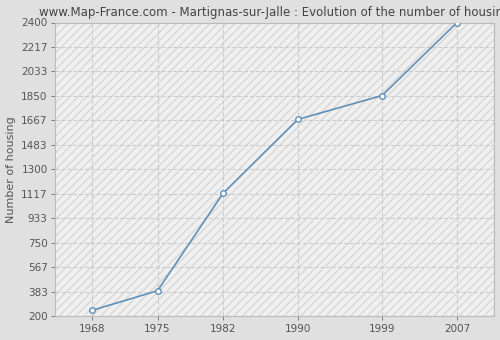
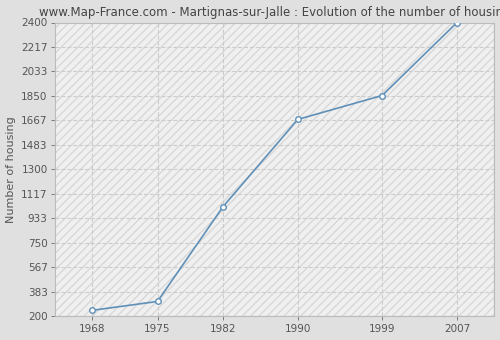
1975: 390 -> 310
1982: 1120 -> 1020
